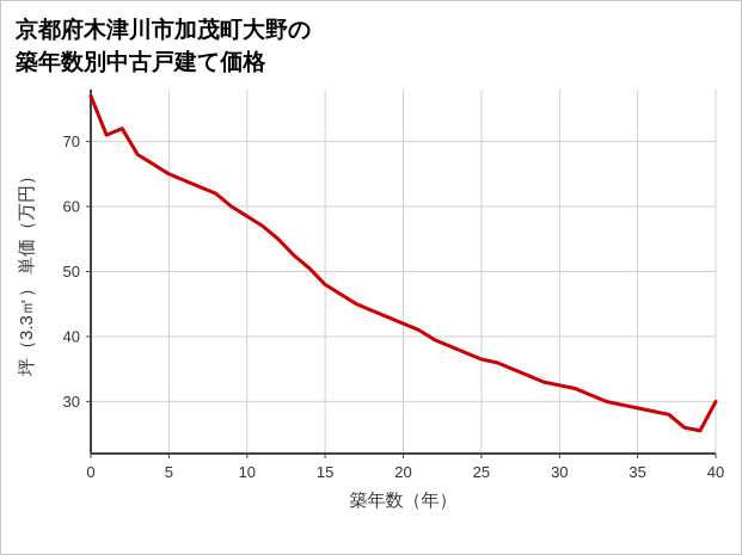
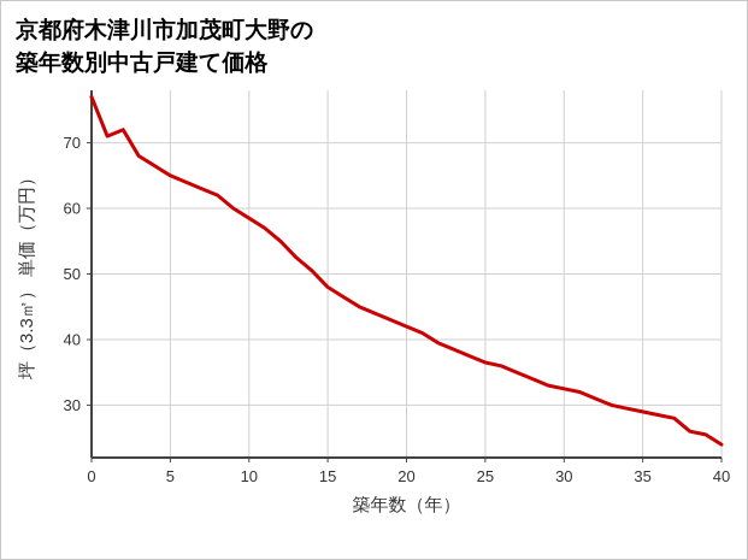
40: 30 -> 24
